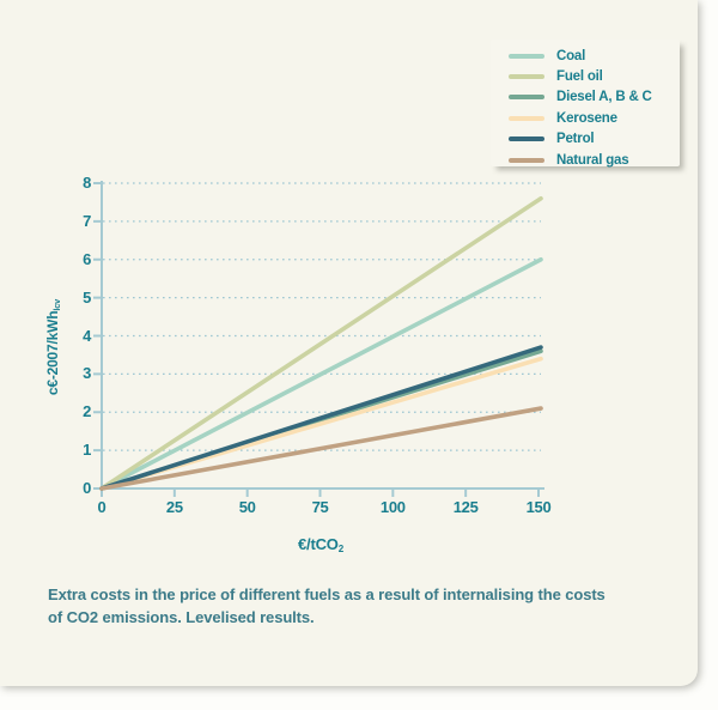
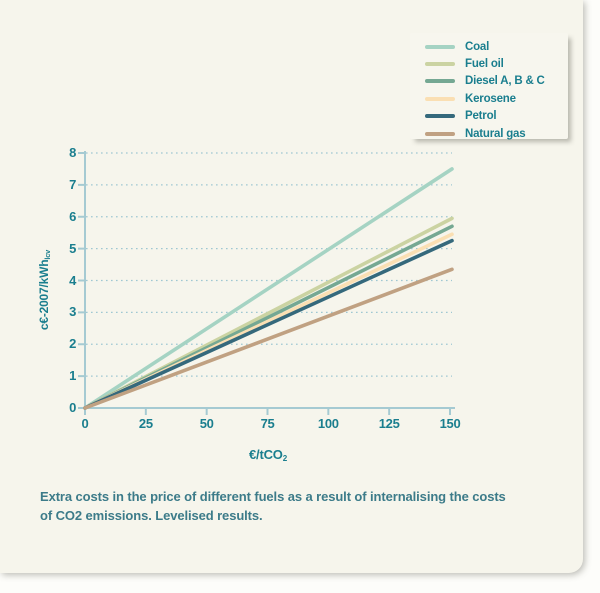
Coal/150: 6.0 -> 7.5
Fuel oil/150: 7.6 -> 6.0
Diesel A, B & C/150: 3.6 -> 5.7
Kerosene/150: 3.4 -> 5.5
Petrol/150: 3.7 -> 5.2
Natural gas/150: 2.1 -> 4.3
